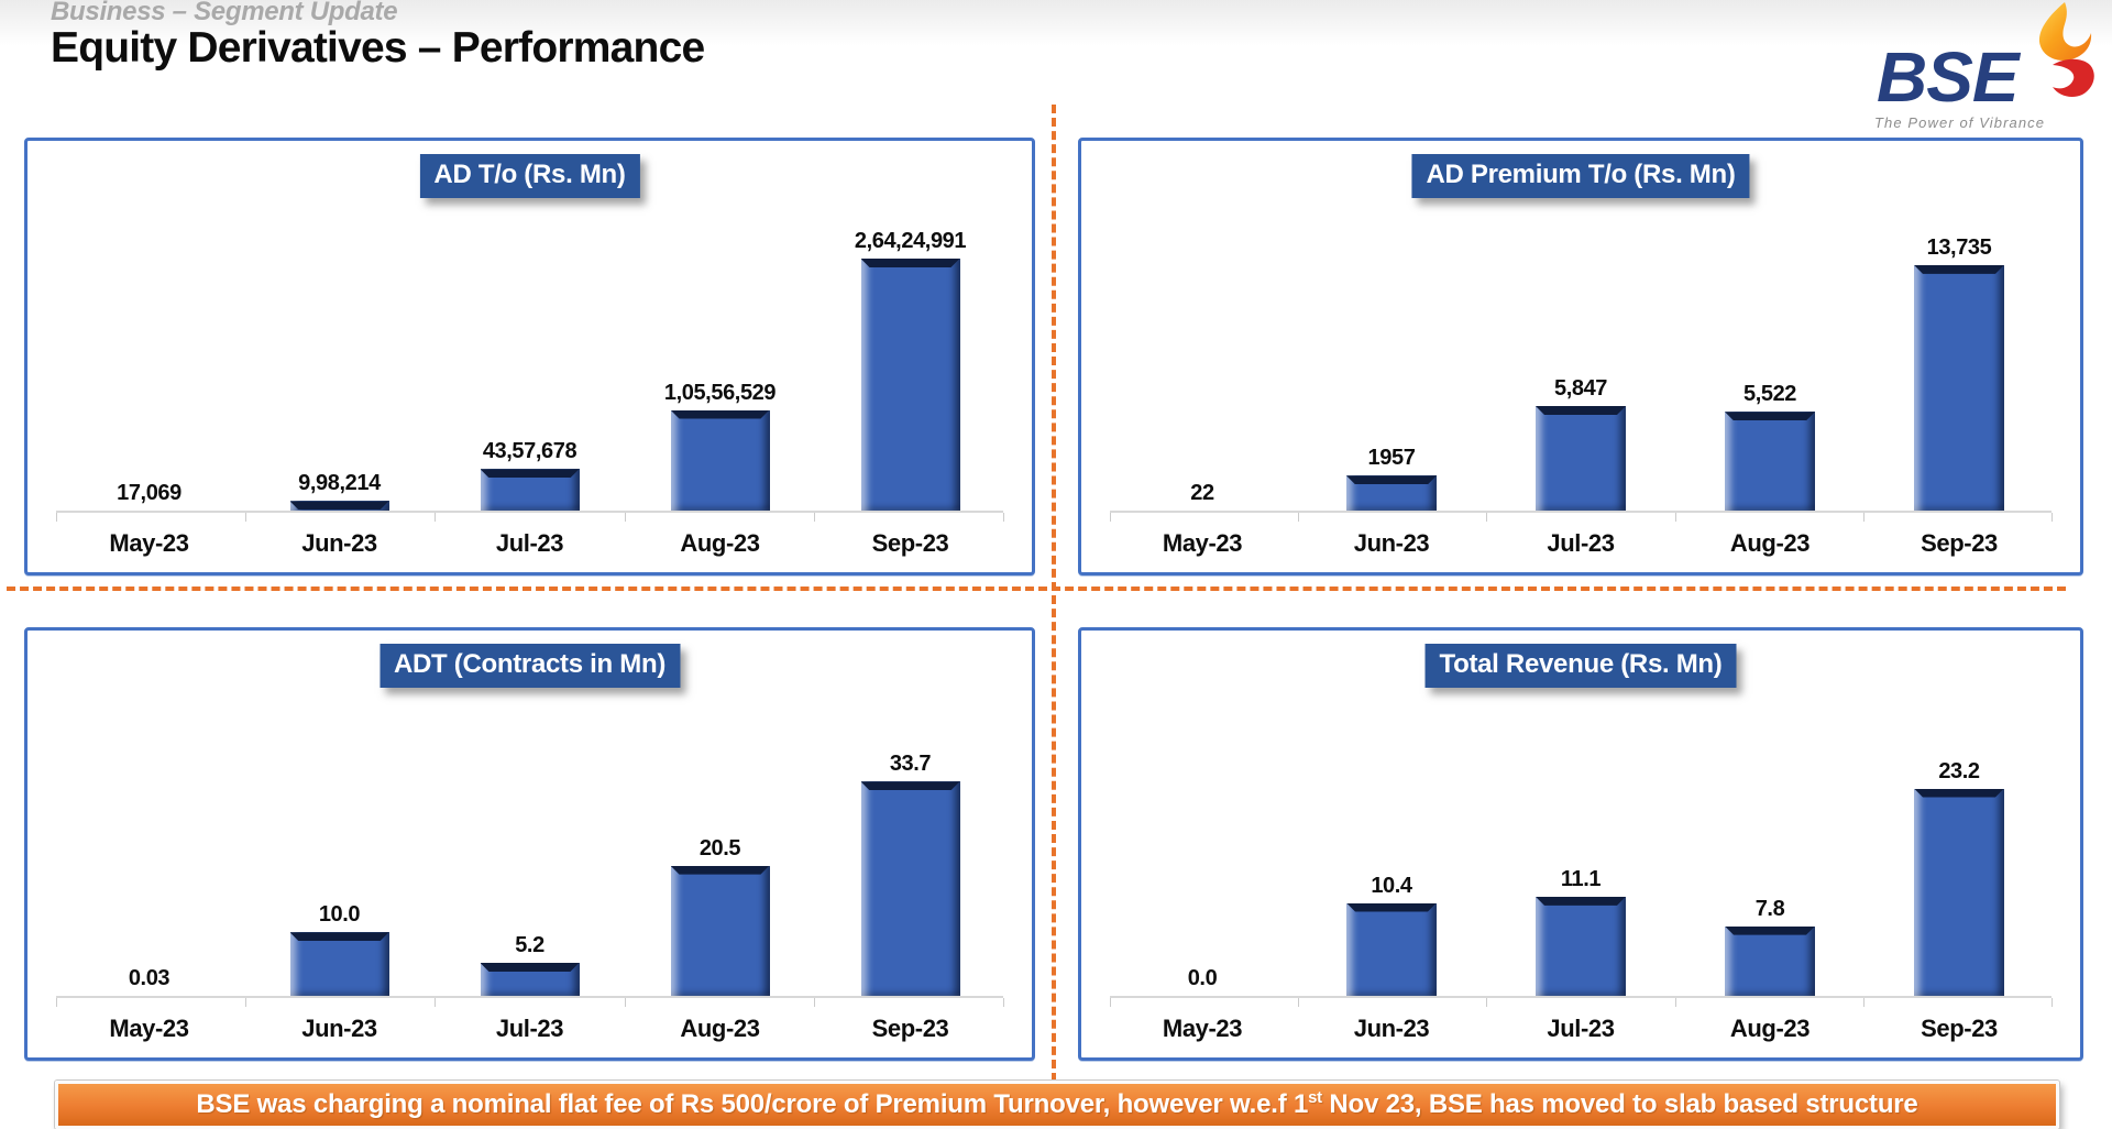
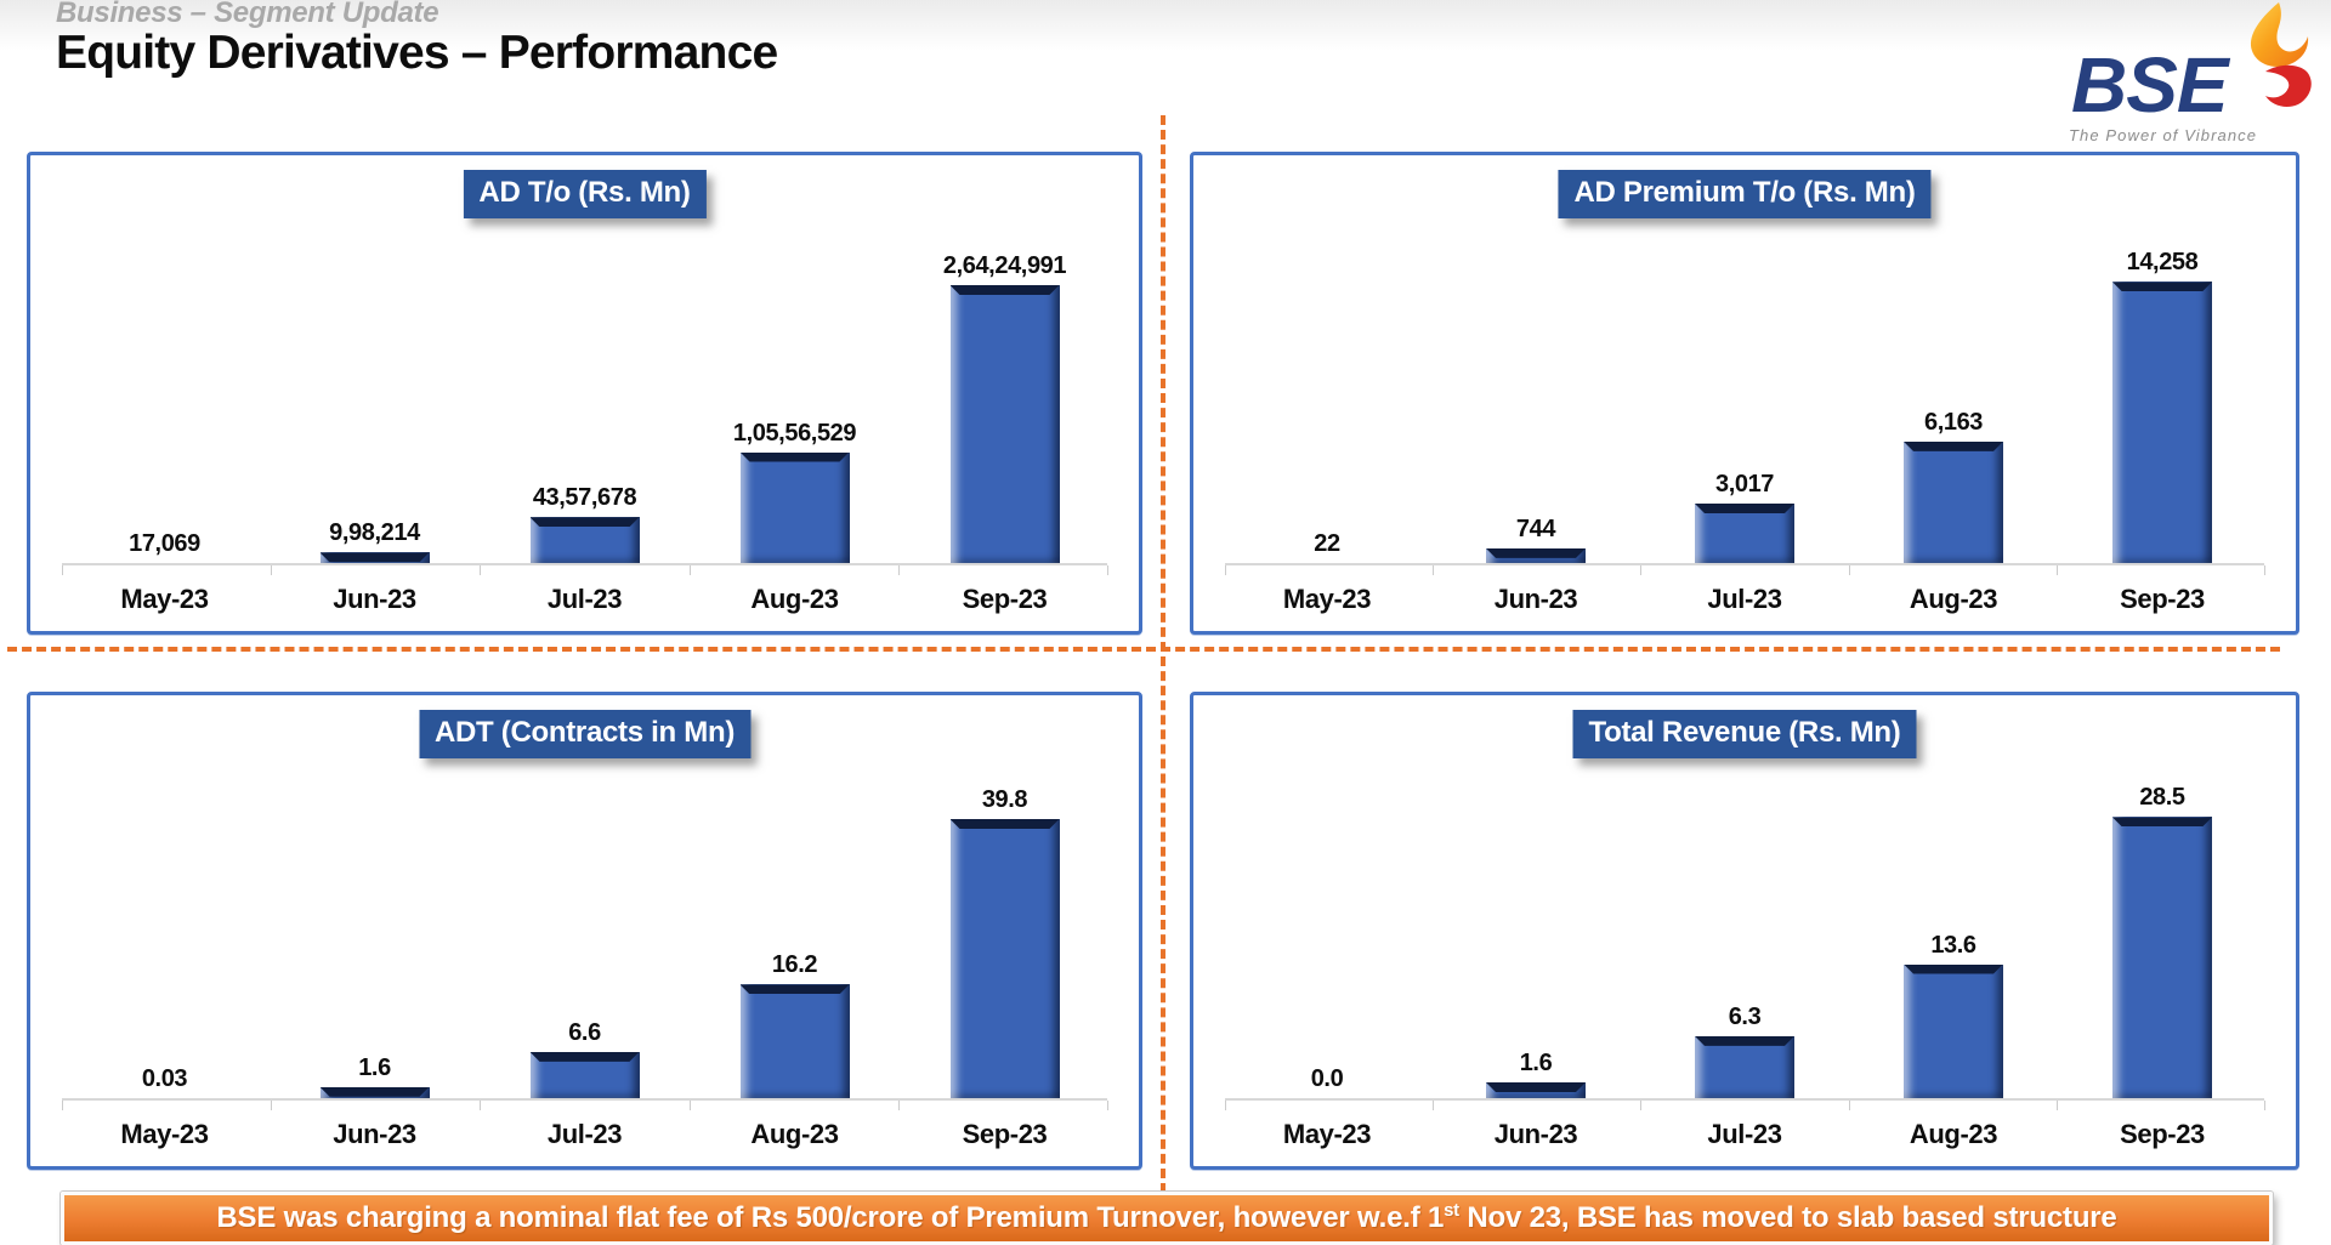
AD Premium T/o (Rs. Mn)/Jun-23: 1957 -> 744
AD Premium T/o (Rs. Mn)/Jul-23: 5,847 -> 3,017
AD Premium T/o (Rs. Mn)/Aug-23: 5,522 -> 6,163
AD Premium T/o (Rs. Mn)/Sep-23: 13,735 -> 14,258
ADT (Contracts in Mn)/Jun-23: 10.0 -> 1.6
ADT (Contracts in Mn)/Jul-23: 5.2 -> 6.6
ADT (Contracts in Mn)/Aug-23: 20.5 -> 16.2
ADT (Contracts in Mn)/Sep-23: 33.7 -> 39.8
Total Revenue (Rs. Mn)/Jun-23: 10.4 -> 1.6
Total Revenue (Rs. Mn)/Jul-23: 11.1 -> 6.3
Total Revenue (Rs. Mn)/Aug-23: 7.8 -> 13.6
Total Revenue (Rs. Mn)/Sep-23: 23.2 -> 28.5
